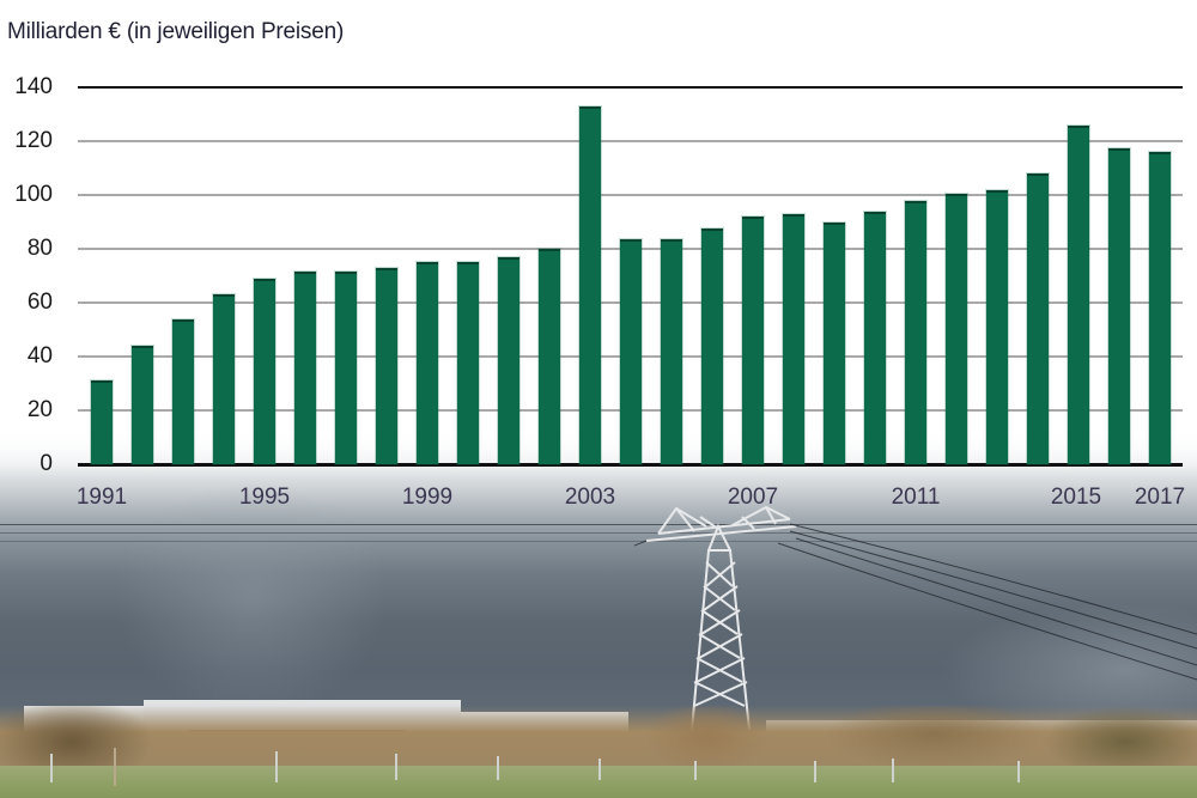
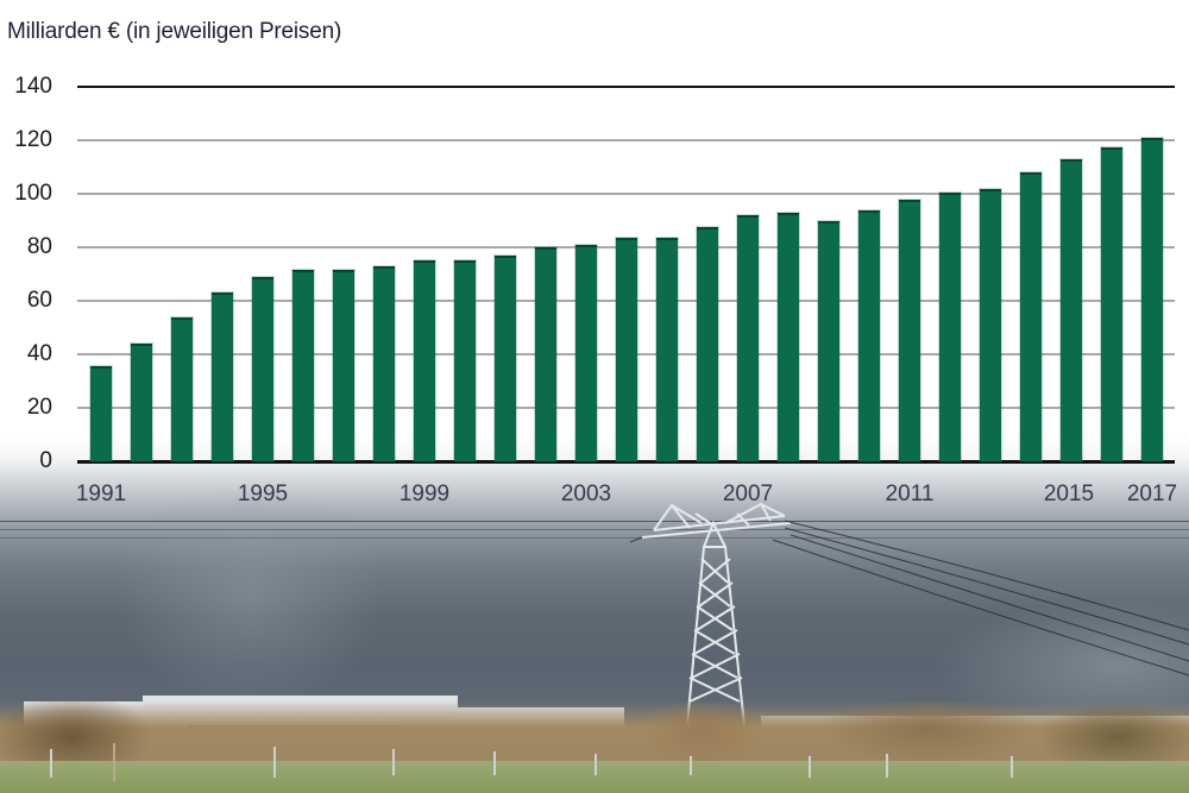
1991: 31 -> 36
2003: 133 -> 81
2015: 126 -> 113
2017: 116 -> 121
